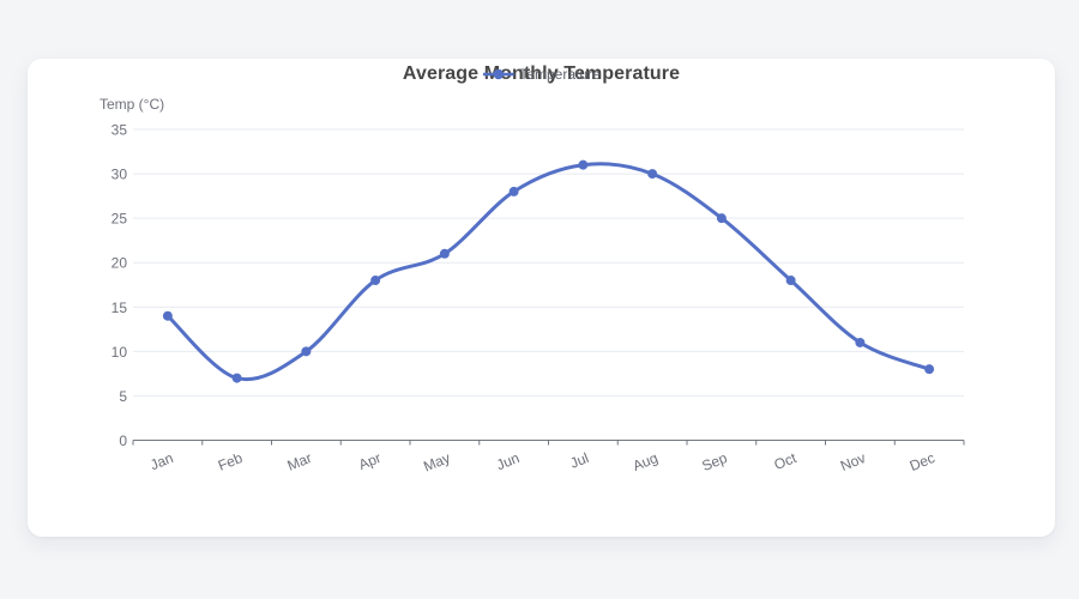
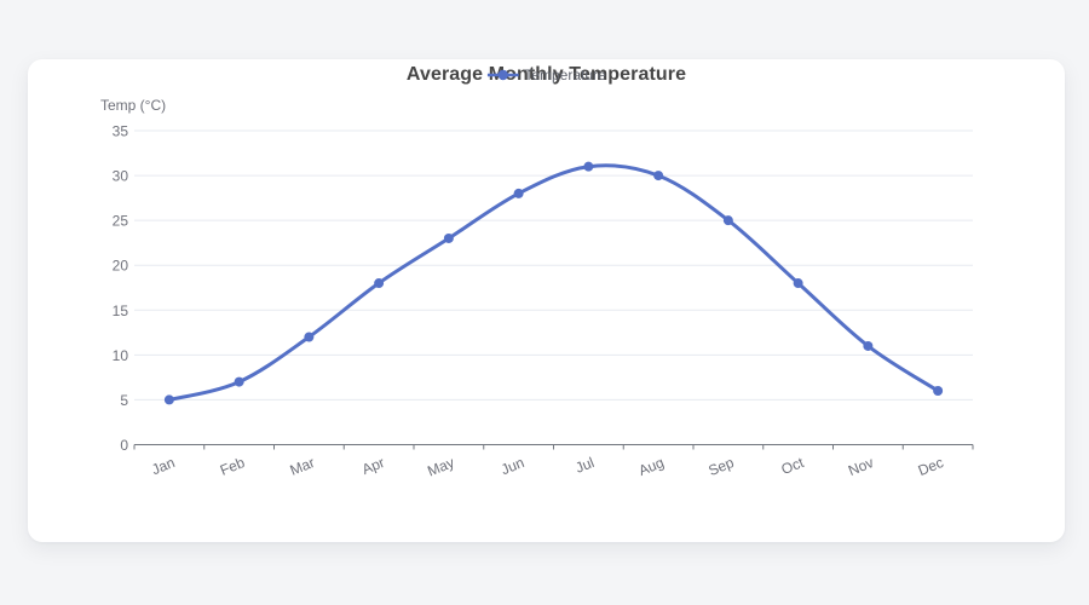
Jan: 14 -> 5
Mar: 10 -> 12
May: 21 -> 23
Dec: 8 -> 6
